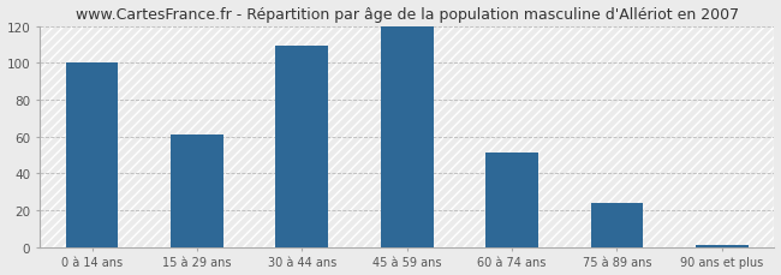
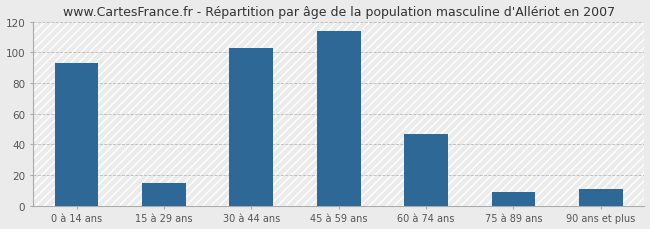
0 à 14 ans: 100 -> 93
15 à 29 ans: 61 -> 15
30 à 44 ans: 109 -> 103
45 à 59 ans: 120 -> 114
60 à 74 ans: 51 -> 47
75 à 89 ans: 24 -> 9
90 ans et plus: 1 -> 11
